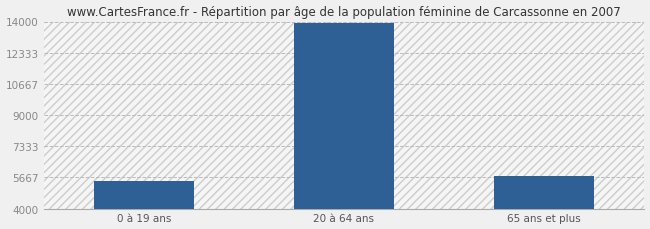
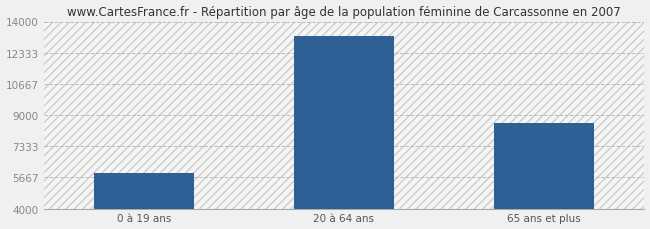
0 à 19 ans: 5500 -> 5900
20 à 64 ans: 13900 -> 13200
65 ans et plus: 5800 -> 8600
